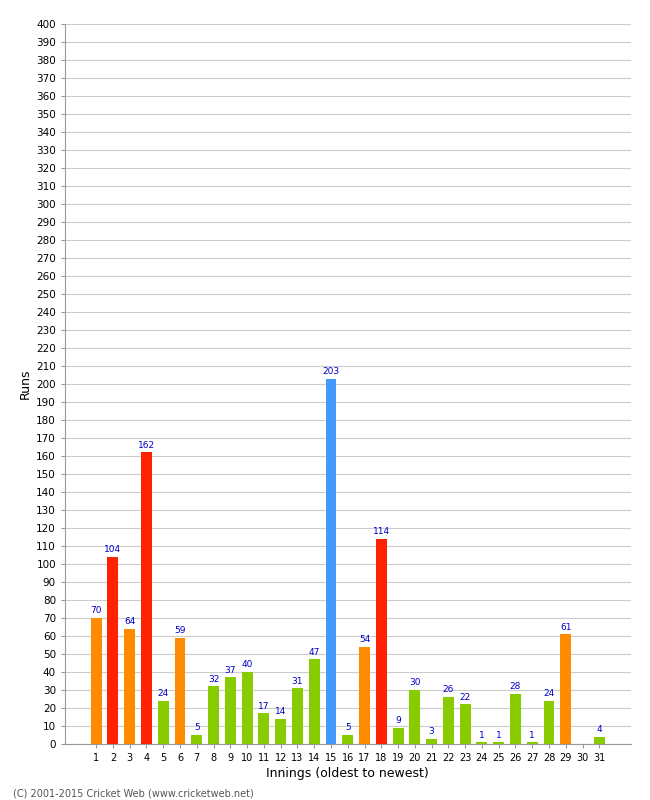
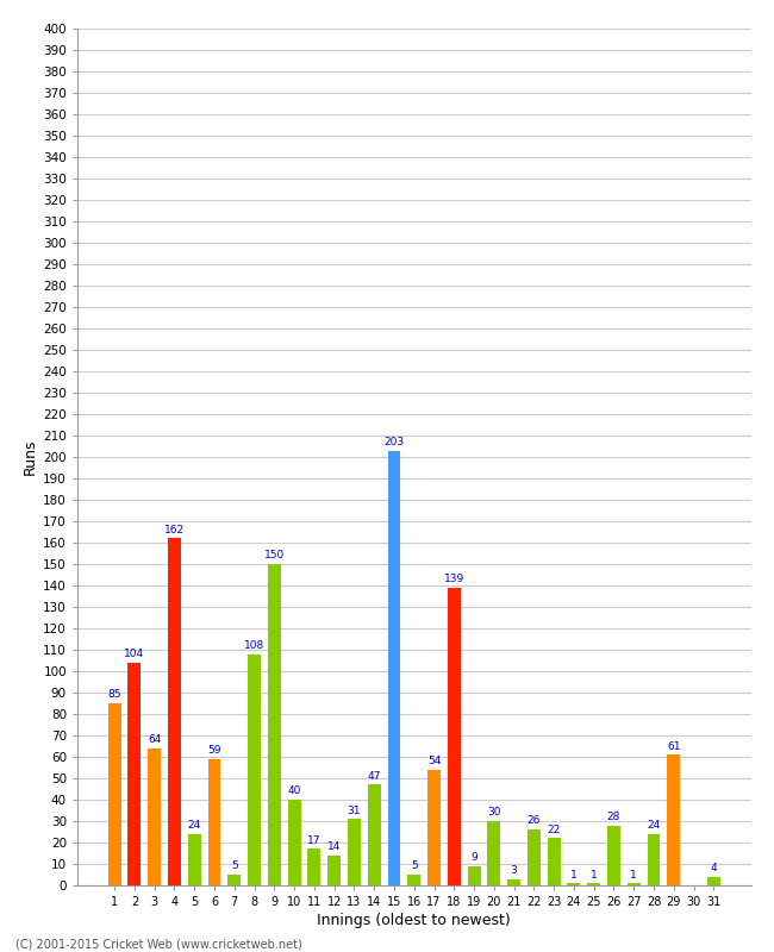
1: 70 -> 85
8: 32 -> 108
9: 37 -> 150
18: 114 -> 139
